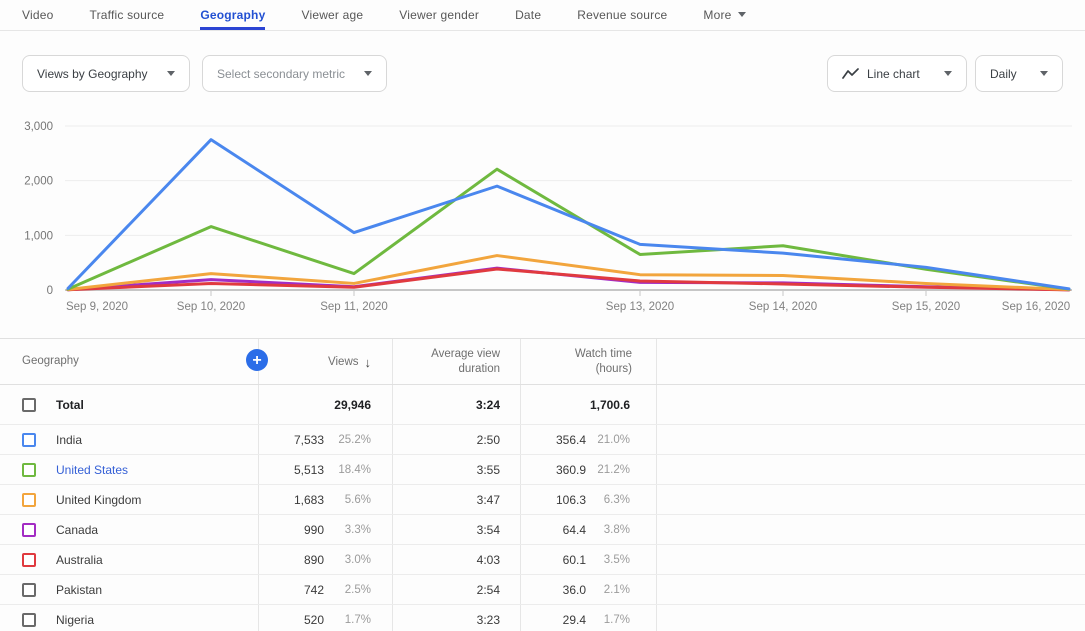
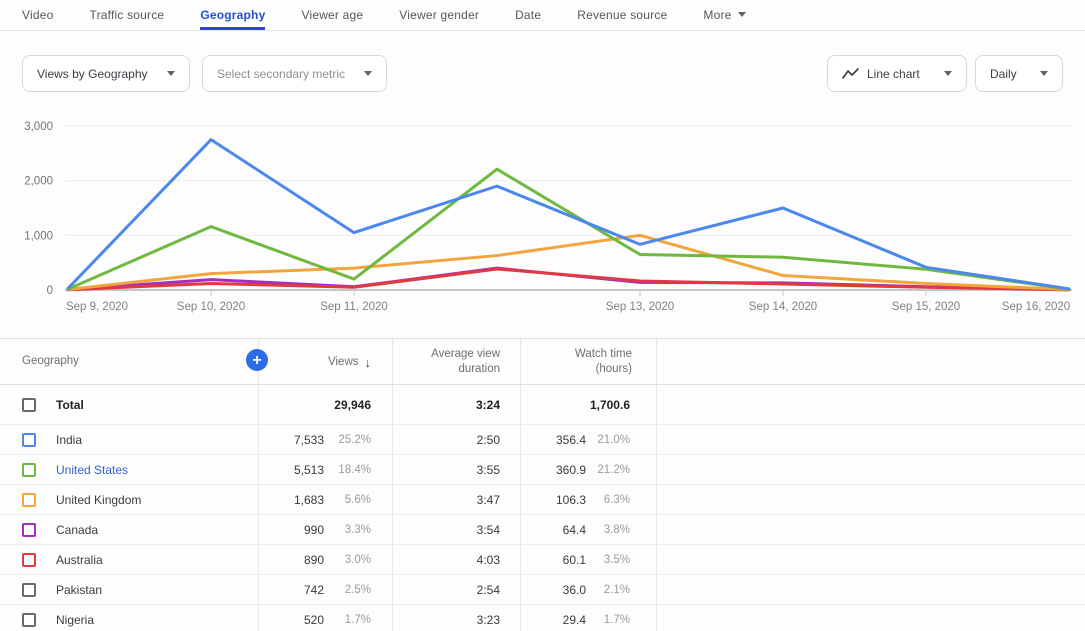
United Kingdom/Sep 11, 2020: 100 -> 400
United States/Sep 11, 2020: 300 -> 200
United Kingdom/Sep 13, 2020: 300 -> 1000
United States/Sep 14, 2020: 800 -> 600
India/Sep 14, 2020: 700 -> 1500
